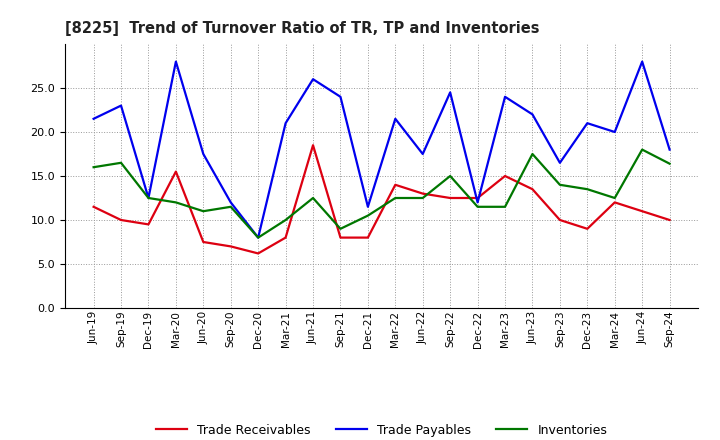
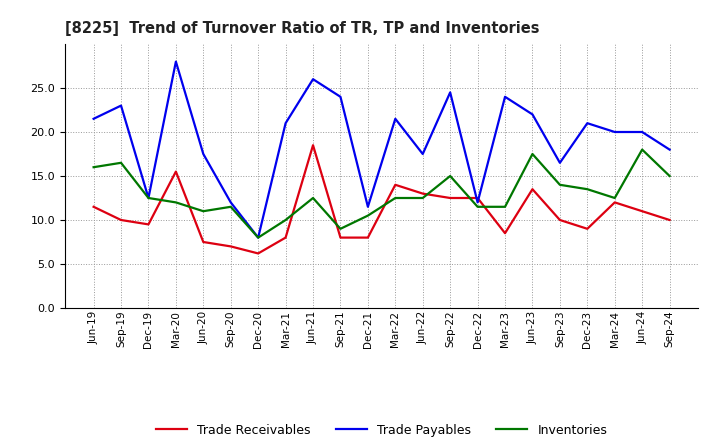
Trade Receivables/Mar-23: 15.0 -> 8.5
Trade Payables/Jun-24: 28.0 -> 20.0
Inventories/Sep-24: 16.4 -> 15.0
